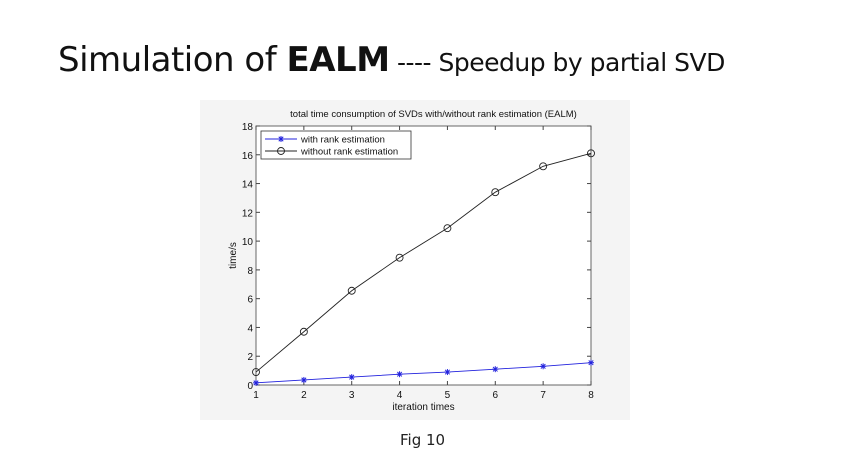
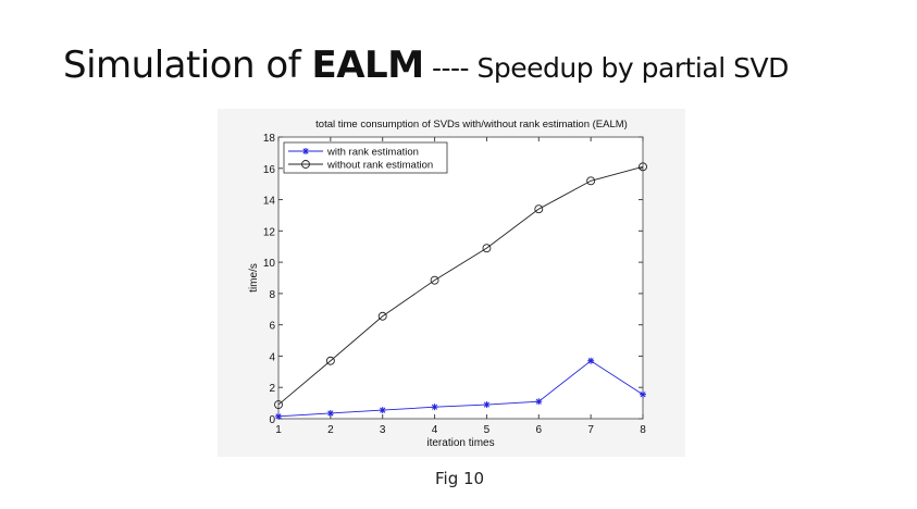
with rank estimation/7: 1.3 -> 3.7
